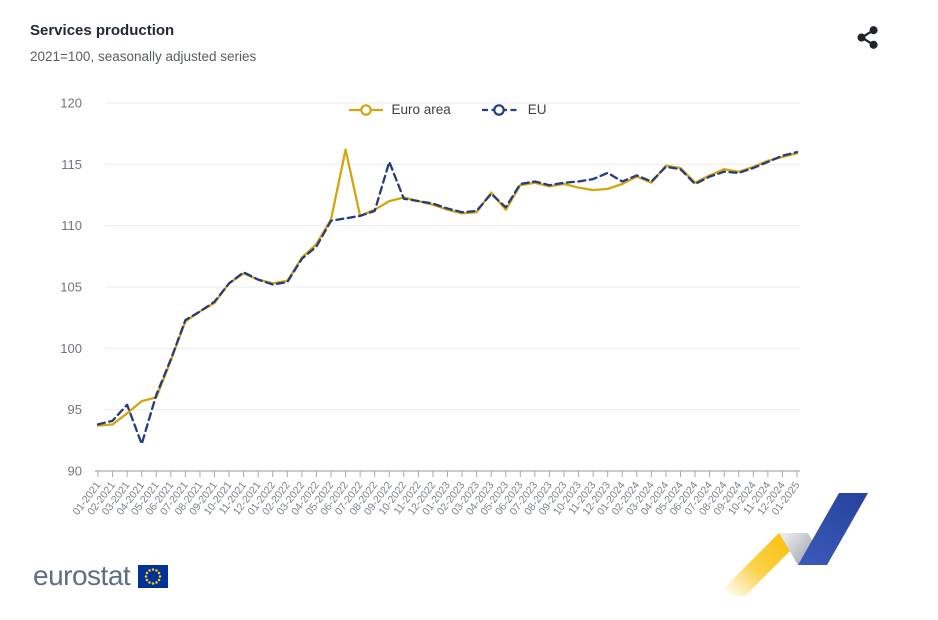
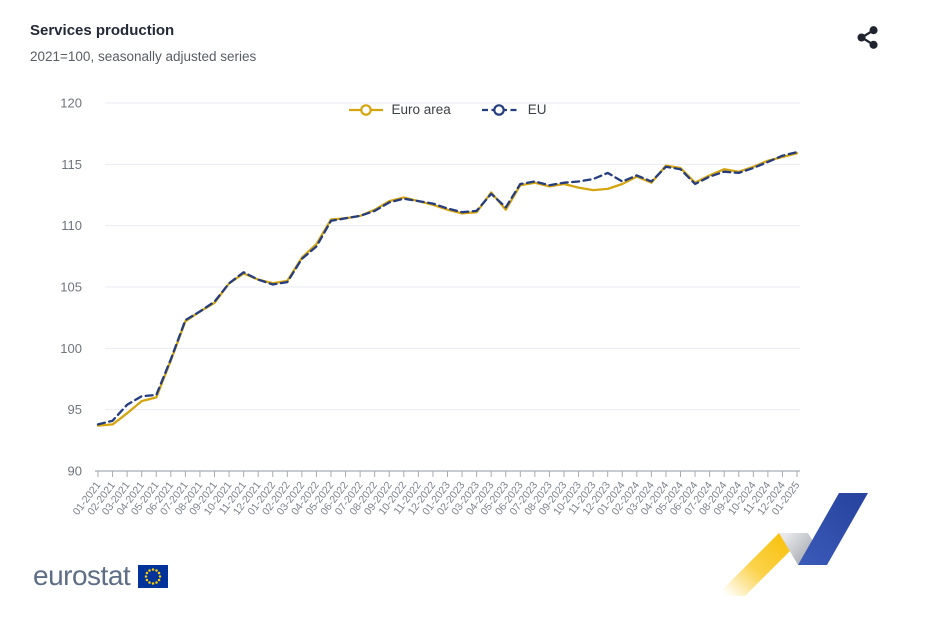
EU/04-2021: 92.2 -> 96.1
Euro area/06-2022: 116.2 -> 110.6
EU/09-2022: 115.2 -> 111.9
